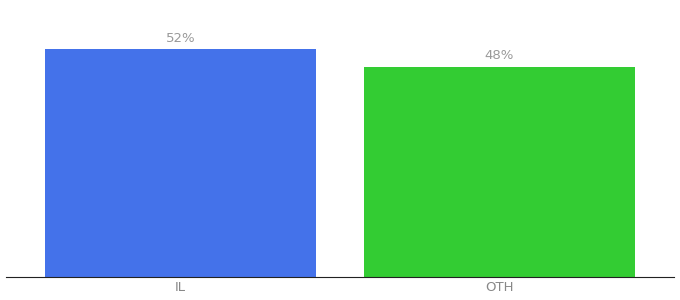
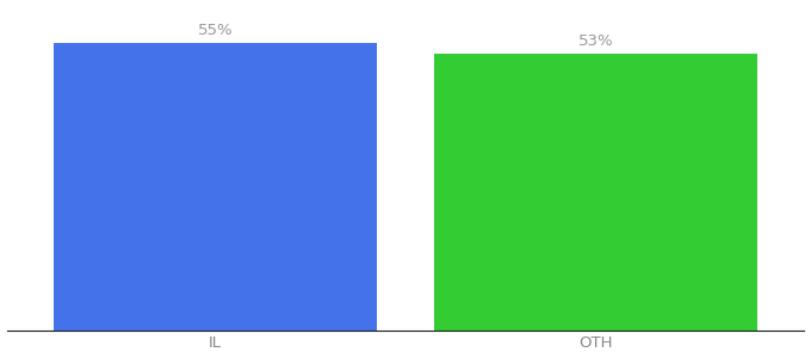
IL: 52% -> 55%
OTH: 48% -> 53%
